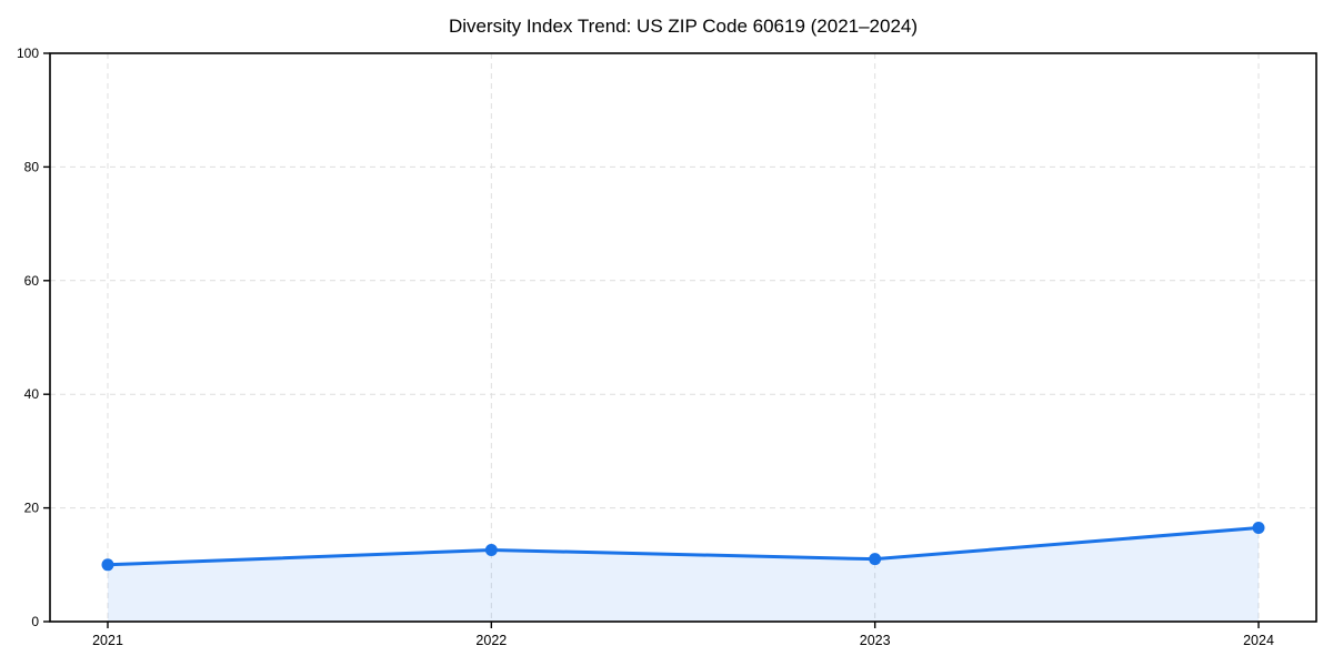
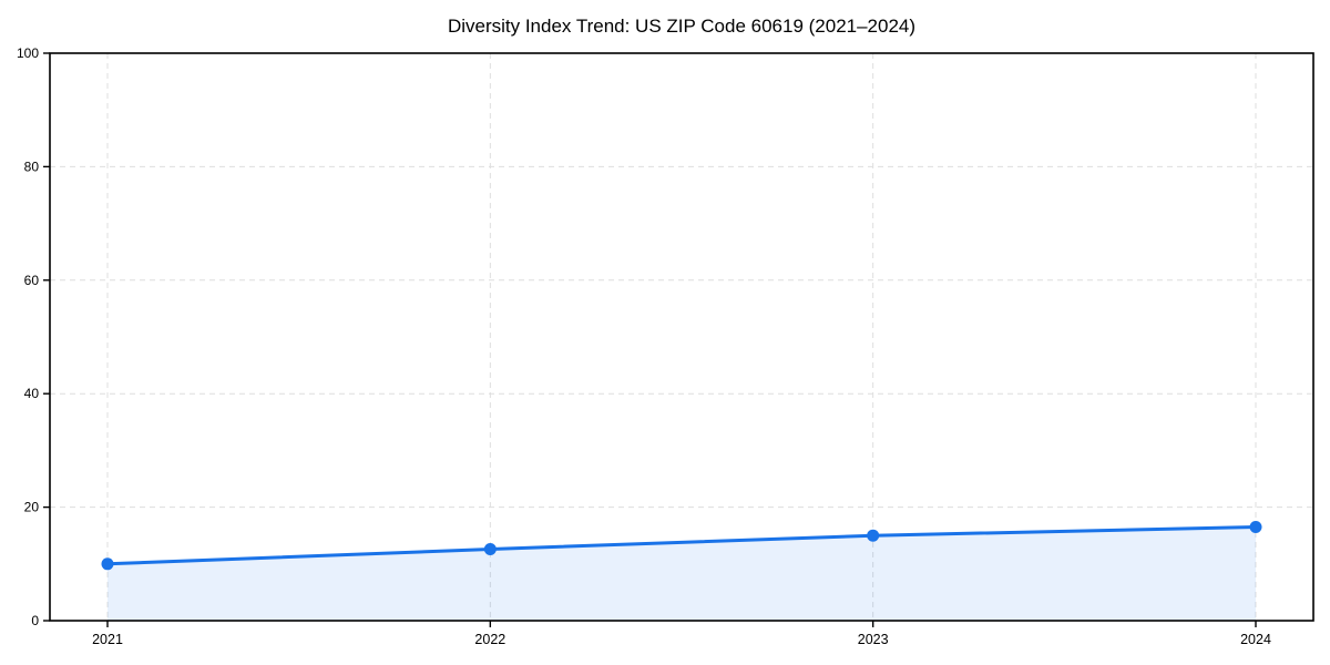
2023: 11 -> 15
